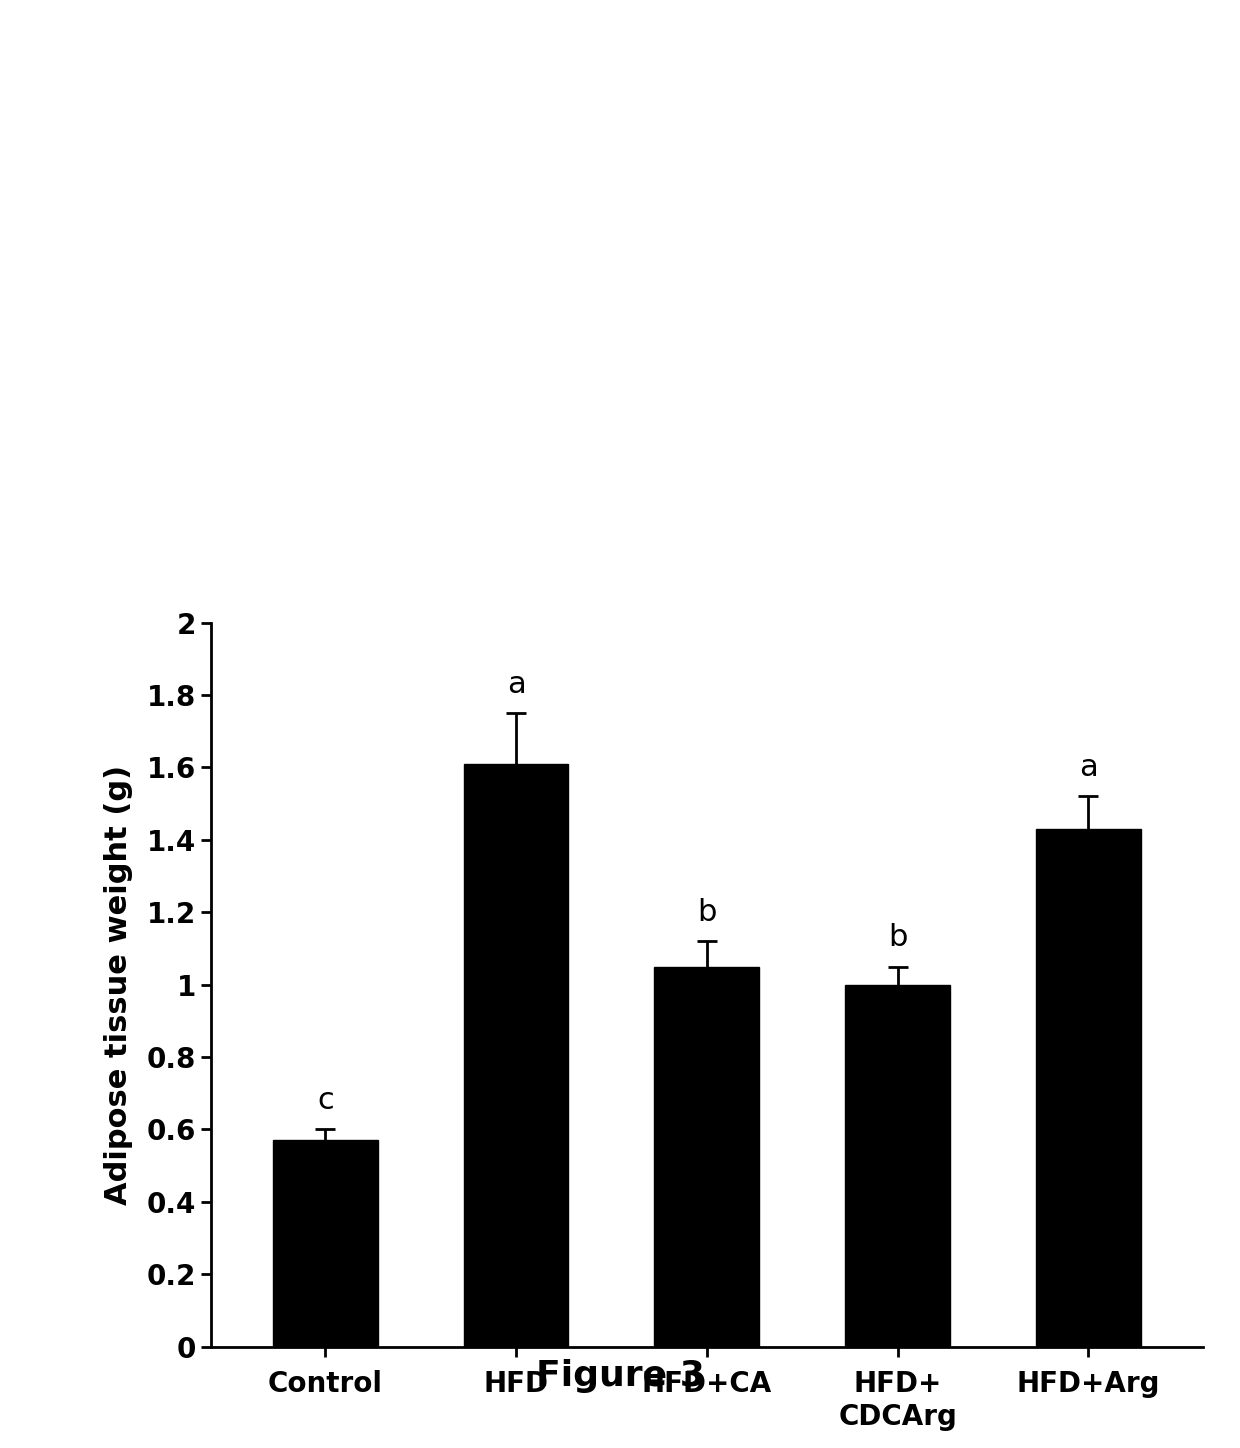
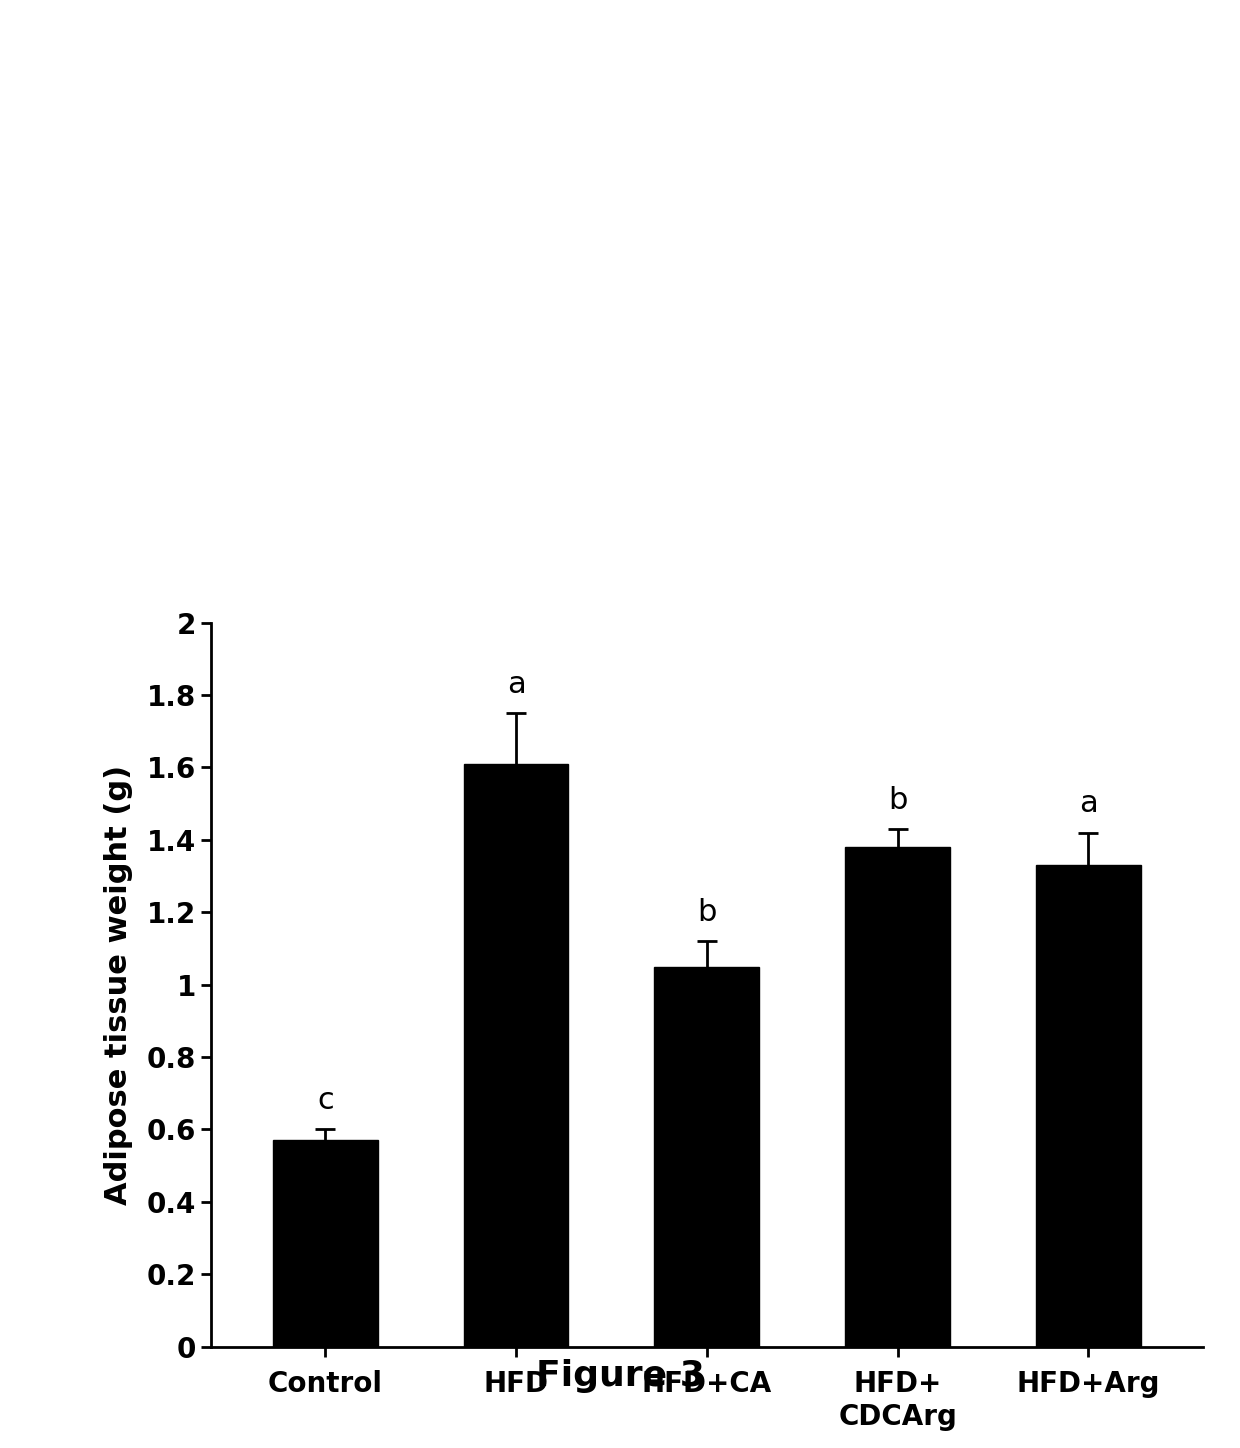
HFD+ CDCArg: 1.00 -> 1.38
HFD+Arg: 1.43 -> 1.33
